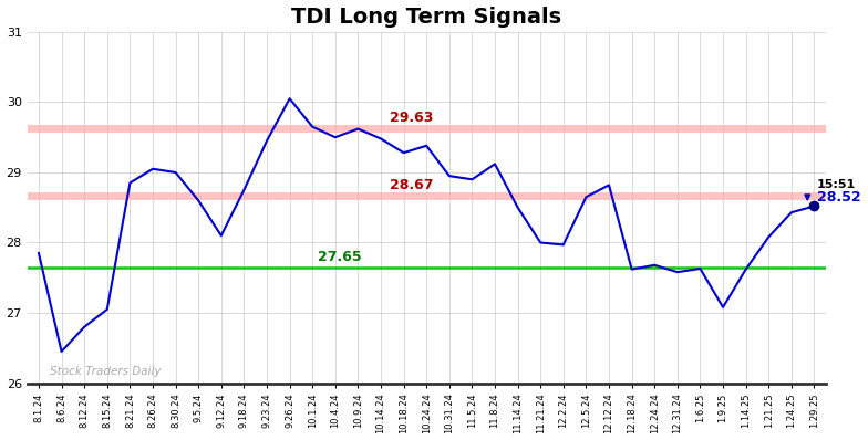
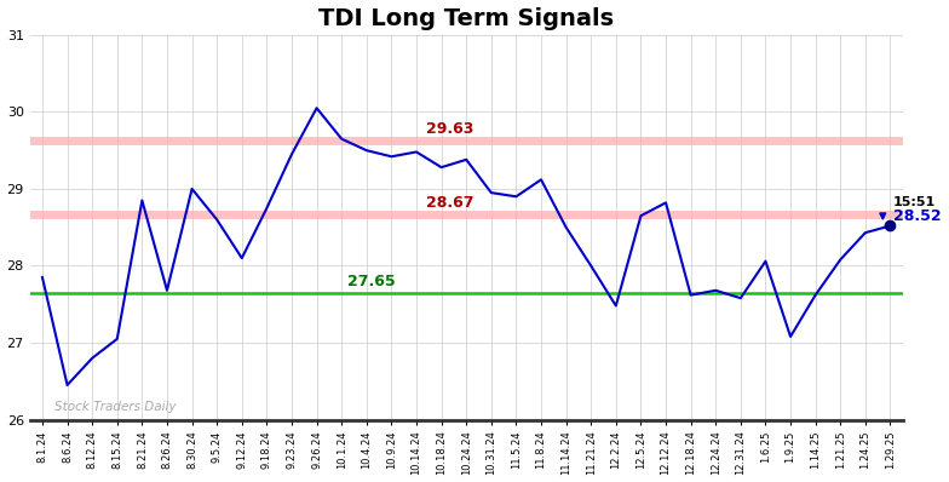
8.26.24: 29.05 -> 27.68
10.9.24: 29.62 -> 29.42
12.2.24: 27.97 -> 27.48
1.6.25: 27.63 -> 28.06
